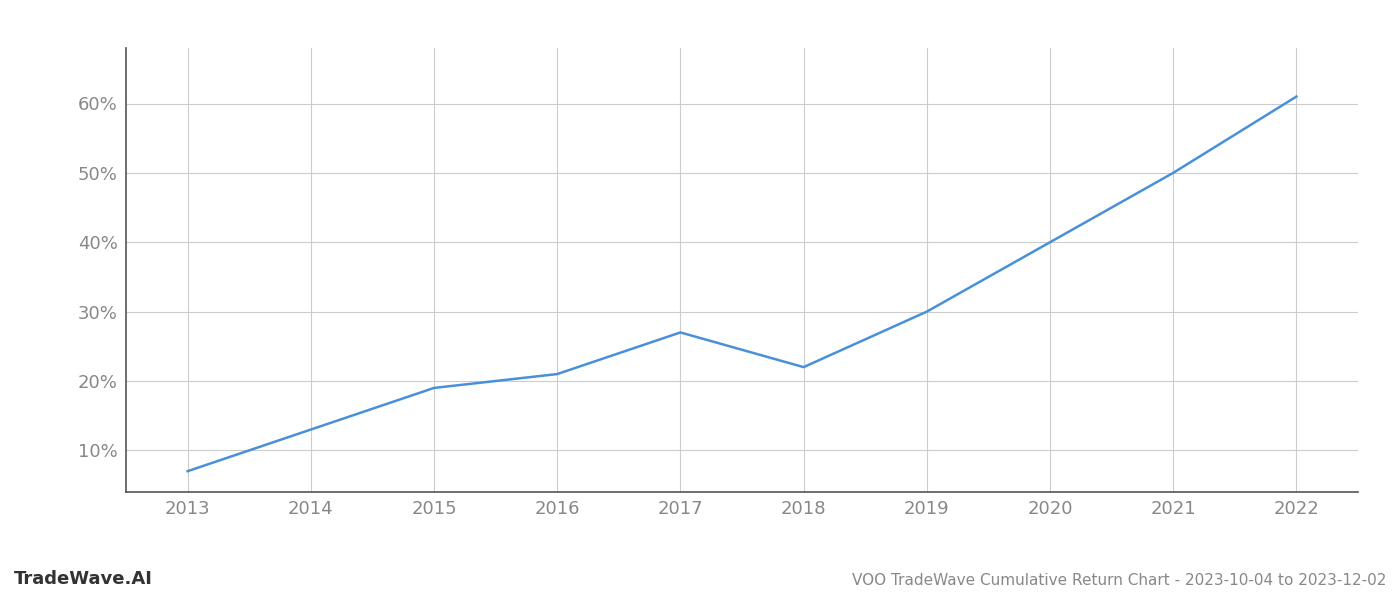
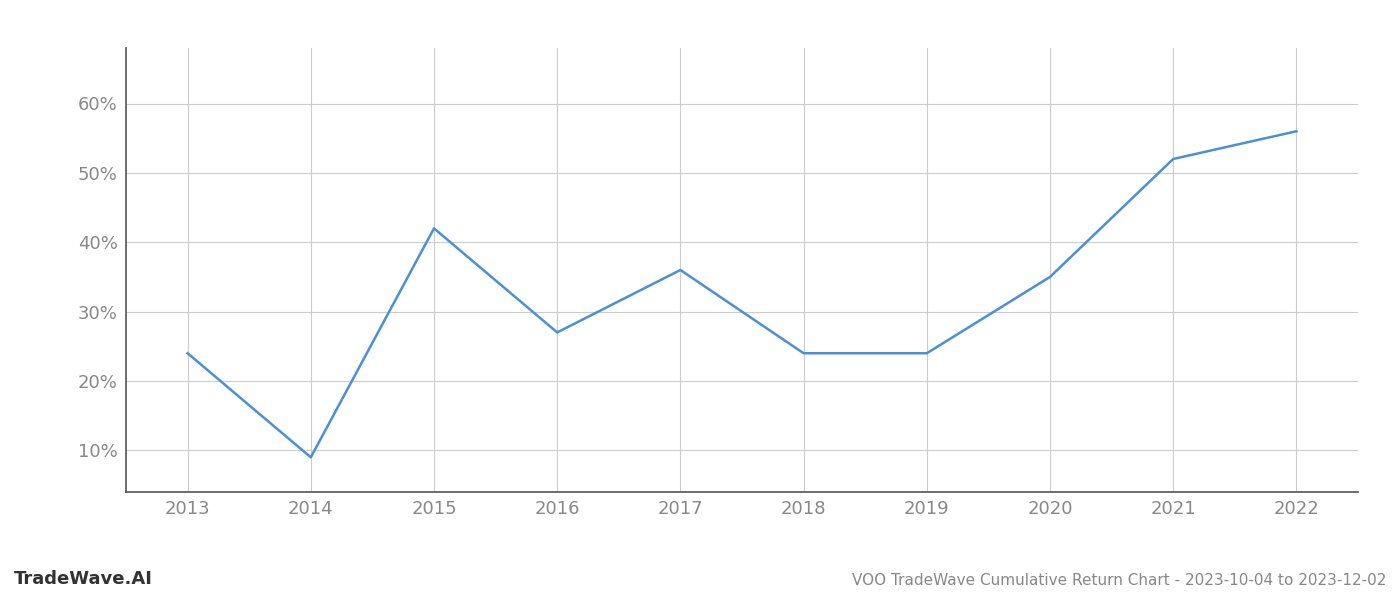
2013: 7% -> 24%
2014: 13% -> 9%
2015: 19% -> 42%
2016: 21% -> 27%
2017: 27% -> 36%
2018: 22% -> 24%
2019: 30% -> 24%
2020: 40% -> 35%
2021: 50% -> 52%
2022: 61% -> 56%
